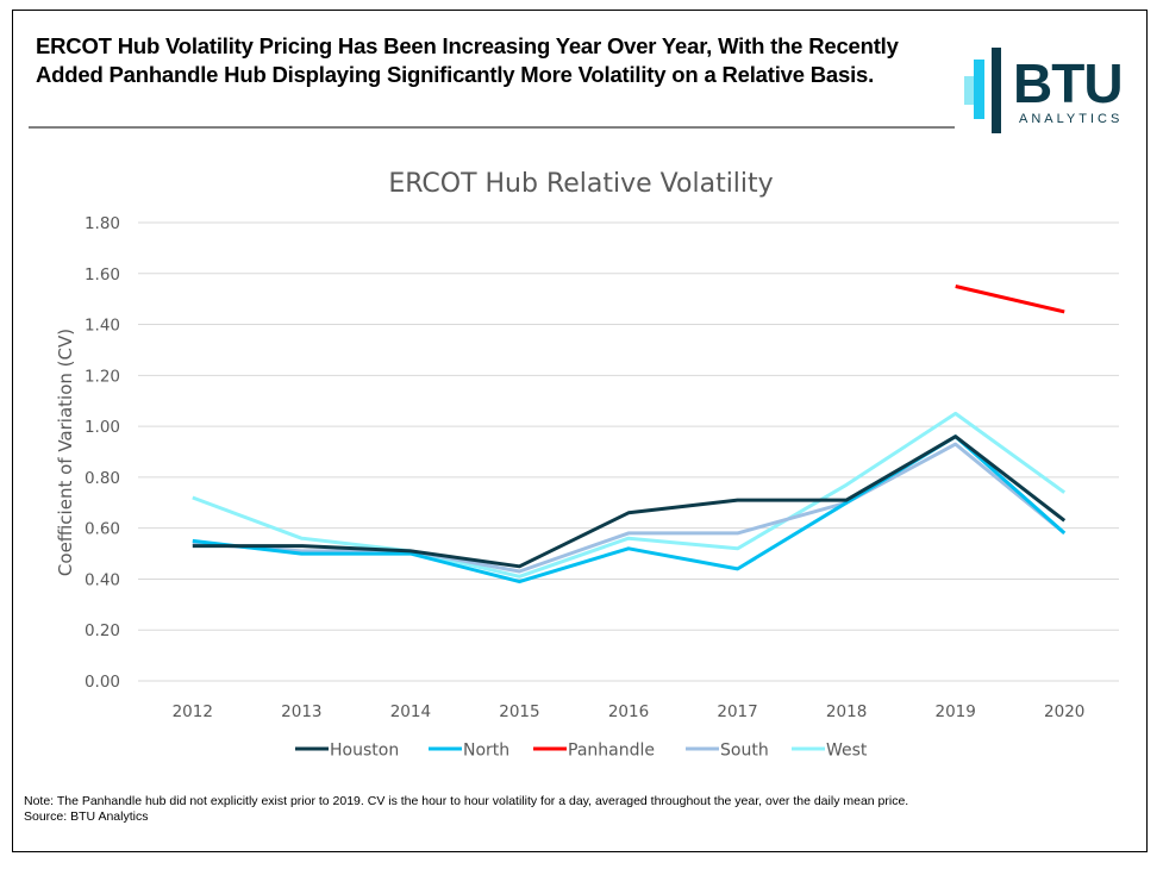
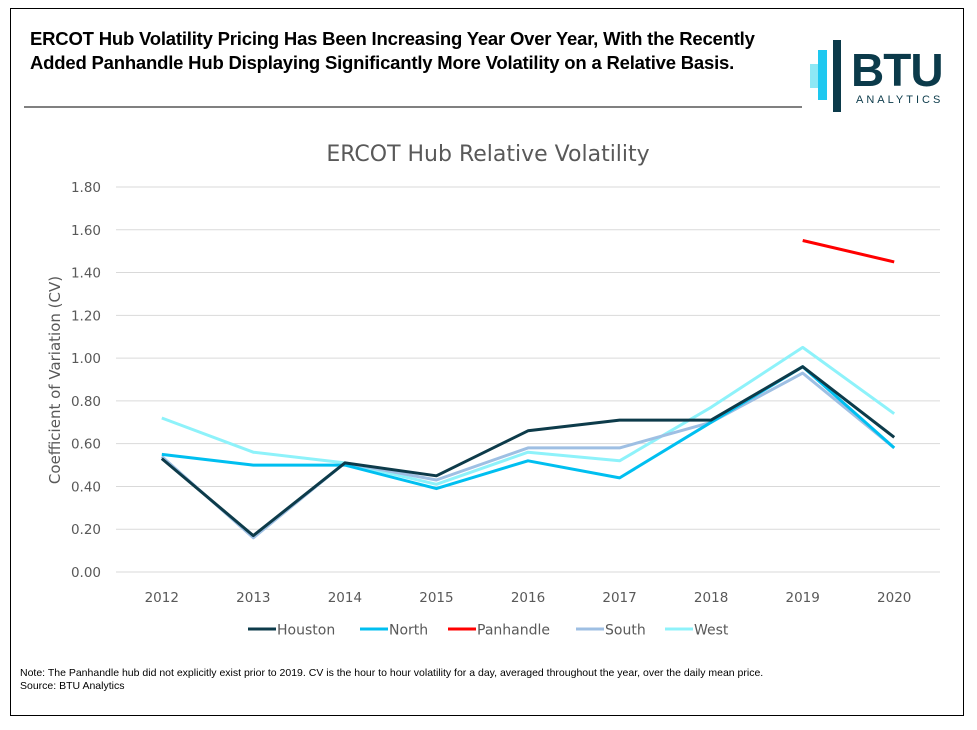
Houston/2013: 0.53 -> 0.17
South/2013: 0.51 -> 0.16
